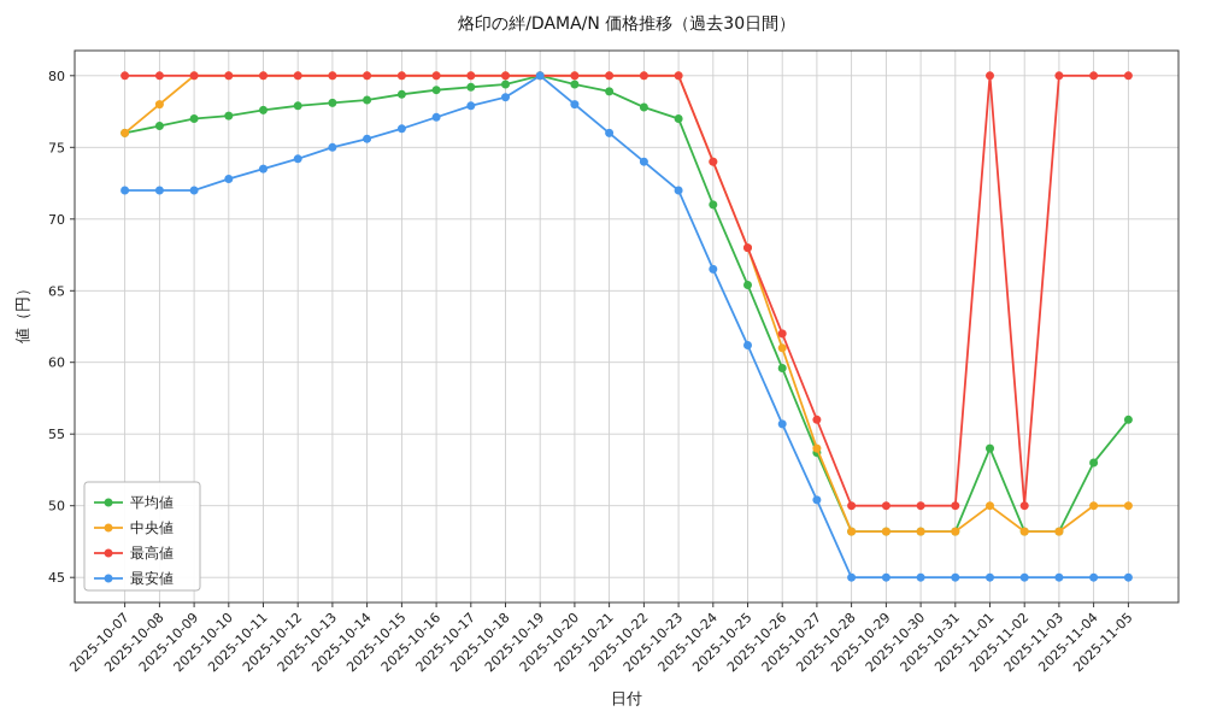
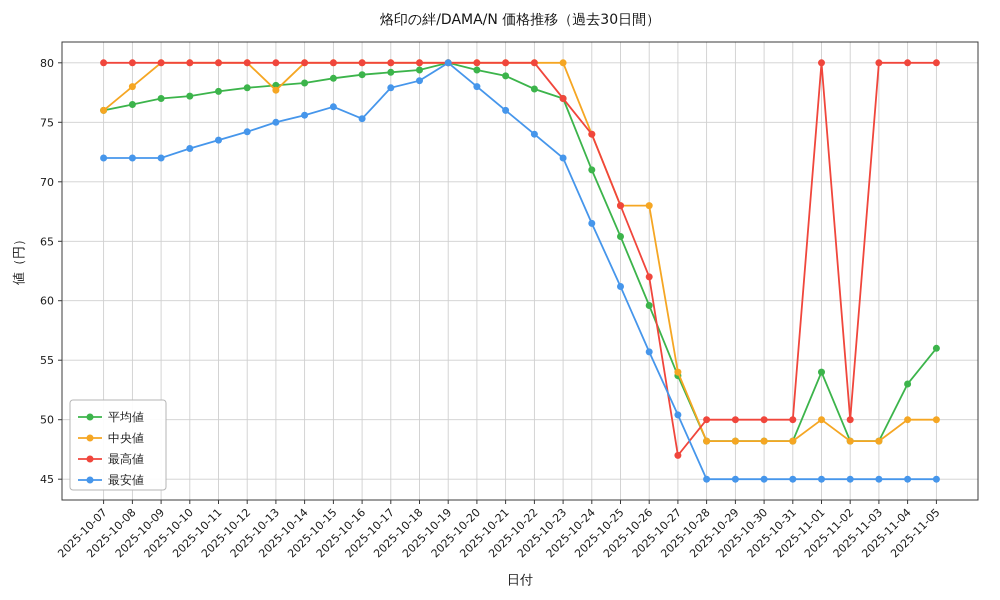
中央値/2025-10-13: 80.0 -> 77.7
最安値/2025-10-16: 77.1 -> 75.3
最高値/2025-10-23: 80 -> 77
中央値/2025-10-26: 61.0 -> 68.0
最高値/2025-10-27: 56 -> 47
